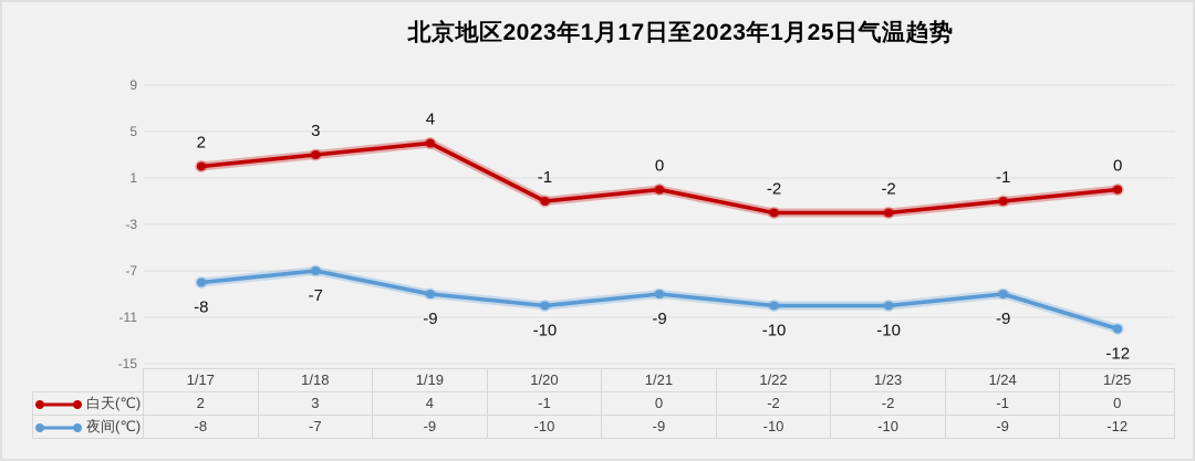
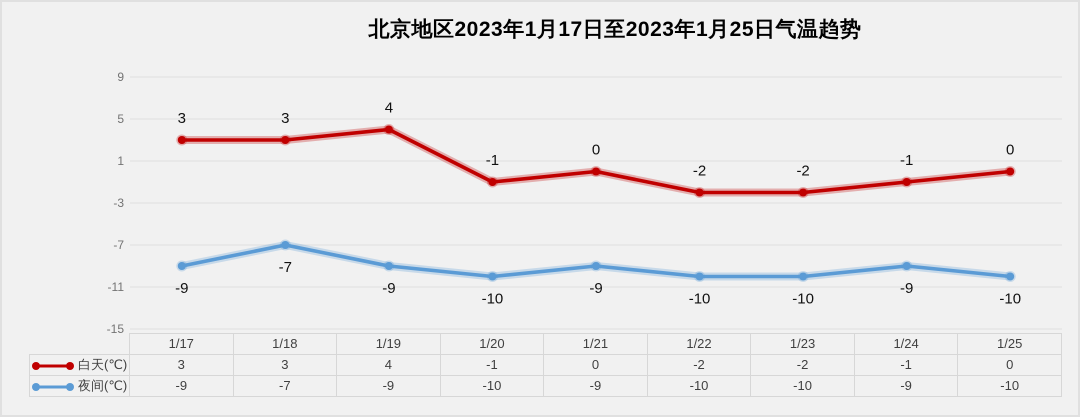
白天(℃)/1/17: 2 -> 3
夜间(℃)/1/17: -8 -> -9
夜间(℃)/1/25: -12 -> -10
